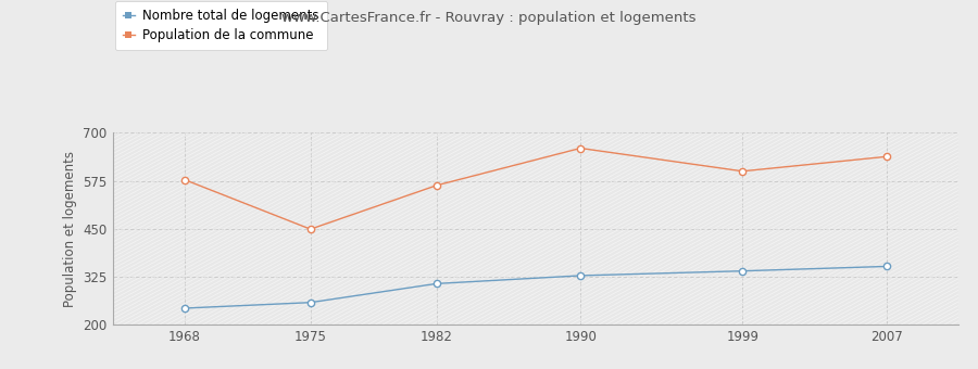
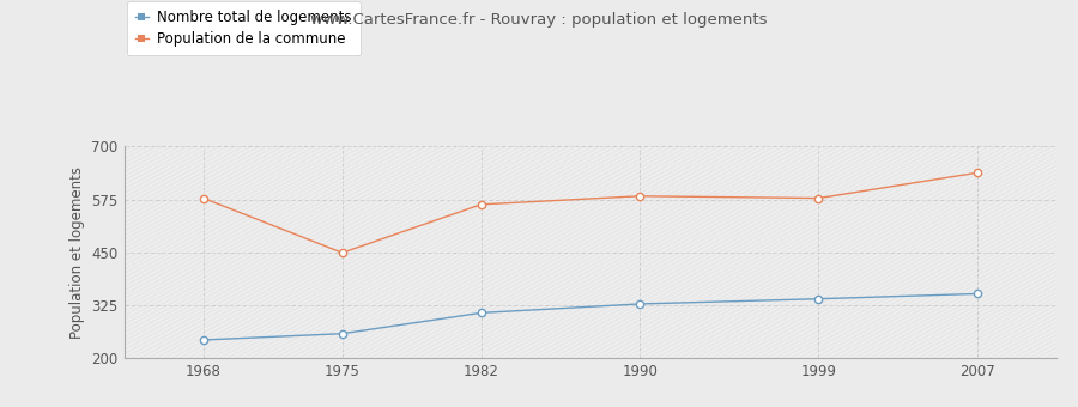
Population de la commune/1990: 660 -> 583
Population de la commune/1999: 600 -> 578
